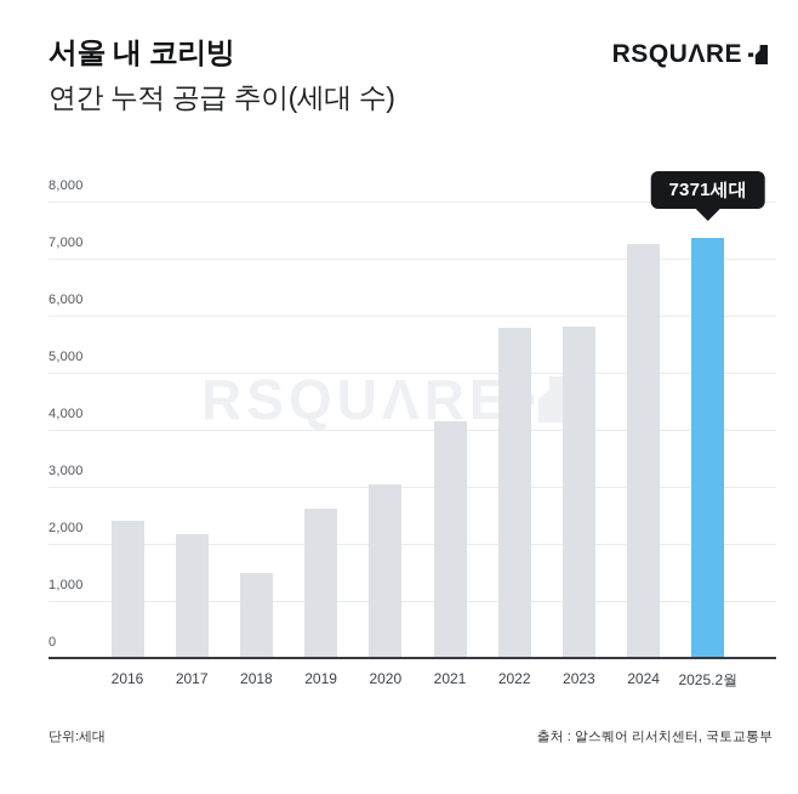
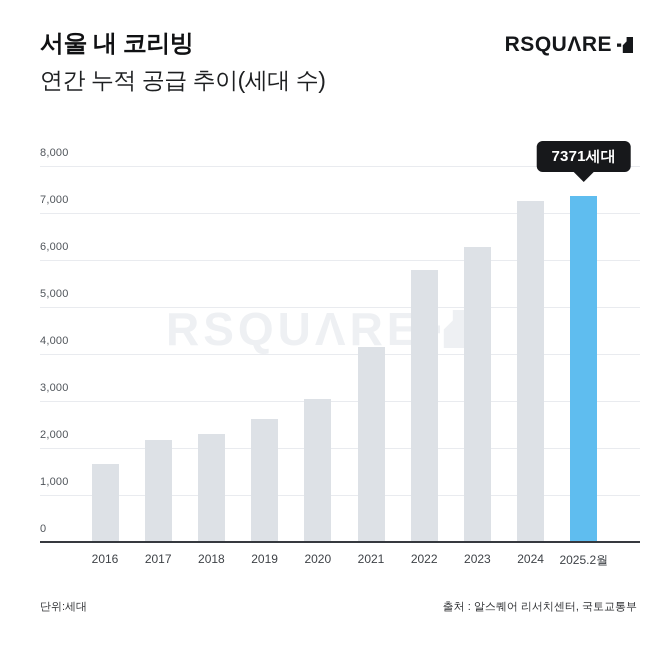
2016: 2400 -> 1700
2018: 1500 -> 2300
2023: 5800 -> 6300
